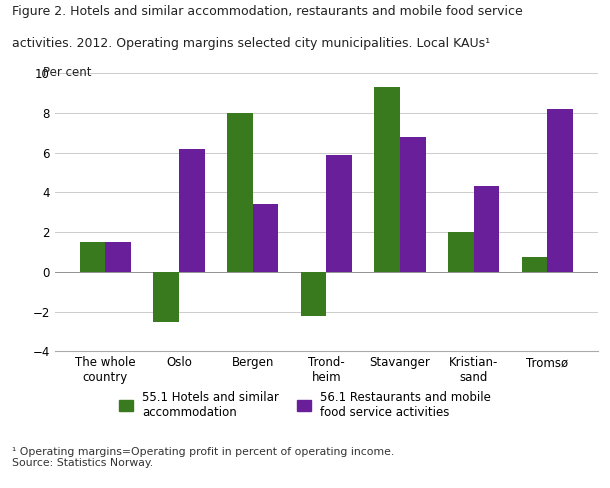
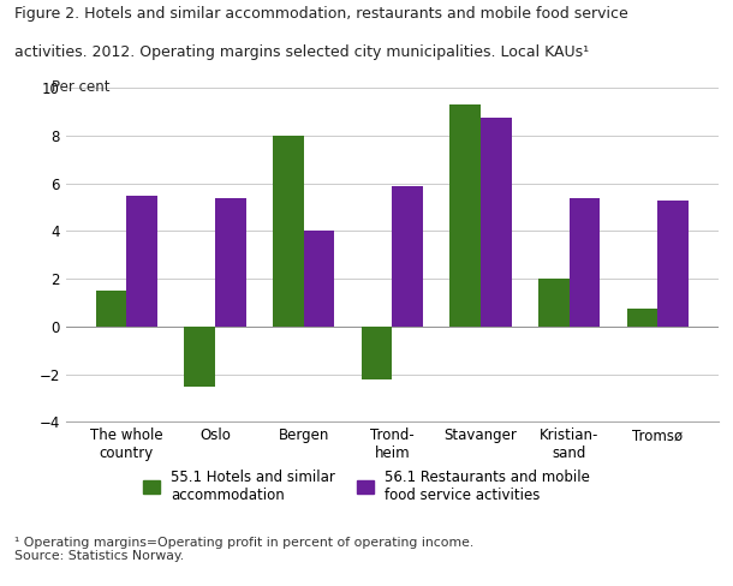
56.1 Restaurants and mobile food service activities/The whole country: 1.5 -> 5.5
56.1 Restaurants and mobile food service activities/Oslo: 6.2 -> 5.4
56.1 Restaurants and mobile food service activities/Bergen: 3.4 -> 4.0
56.1 Restaurants and mobile food service activities/Stavanger: 6.8 -> 8.8
56.1 Restaurants and mobile food service activities/Kristian- sand: 4.3 -> 5.4
56.1 Restaurants and mobile food service activities/Tromsø: 8.2 -> 5.3
